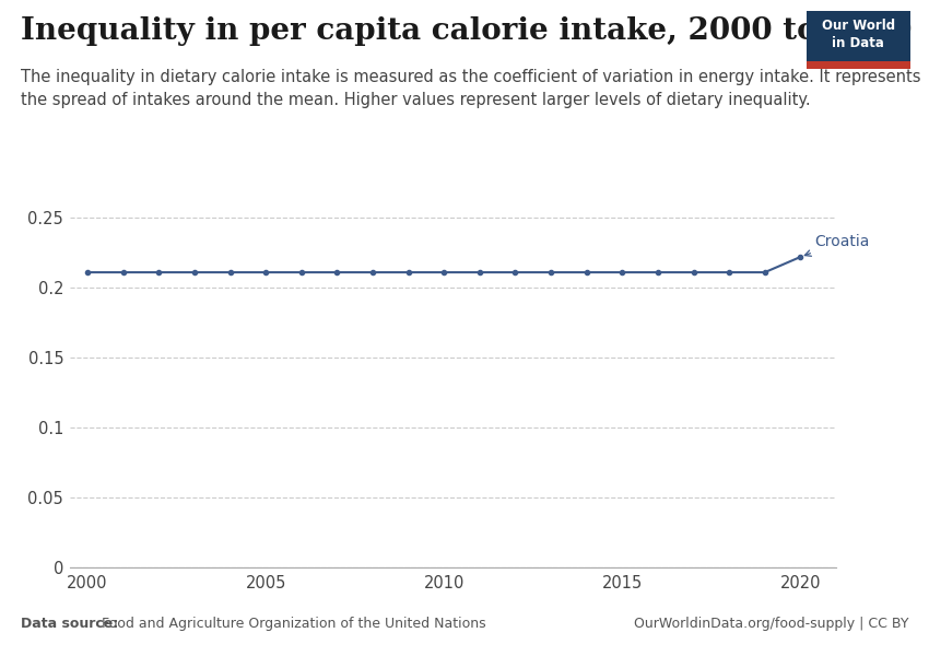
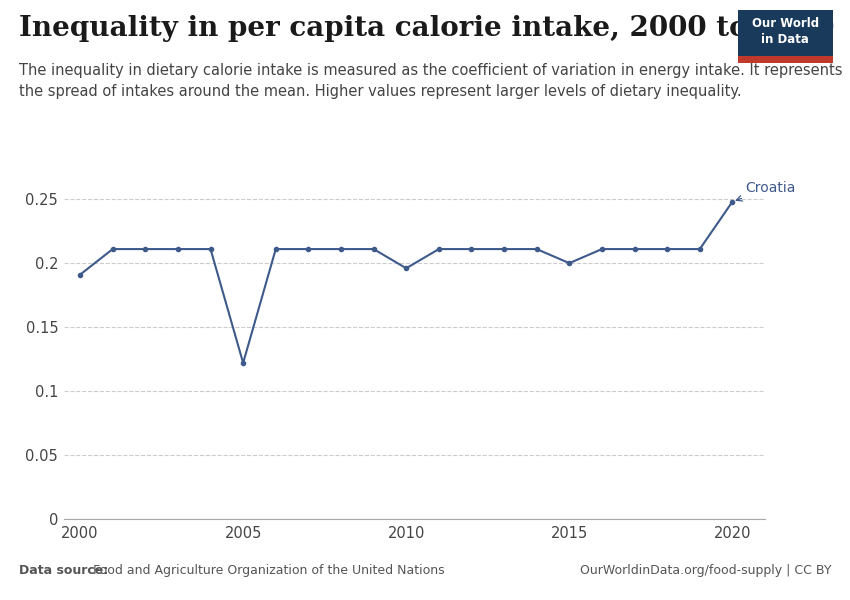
2000: 0.211 -> 0.191
2005: 0.211 -> 0.122
2010: 0.211 -> 0.196
2015: 0.211 -> 0.200
2020: 0.222 -> 0.248
